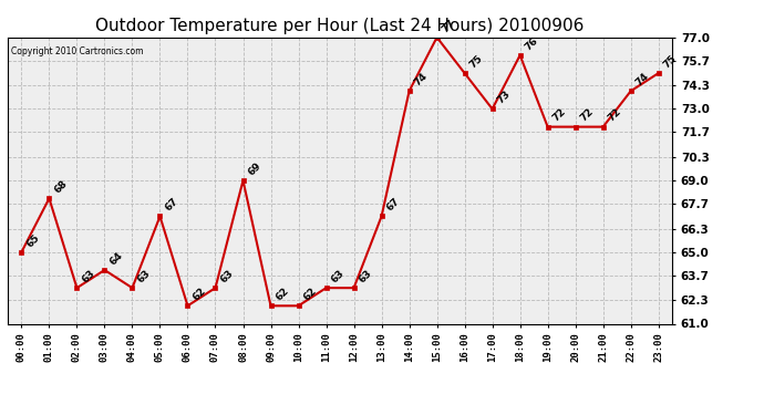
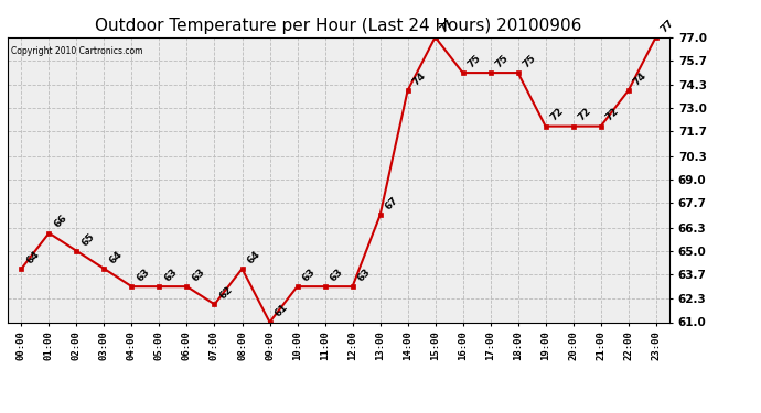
00:00: 65 -> 64
01:00: 68 -> 66
02:00: 63 -> 65
05:00: 67 -> 63
06:00: 62 -> 63
07:00: 63 -> 62
08:00: 69 -> 64
09:00: 62 -> 61
10:00: 62 -> 63
17:00: 73 -> 75
18:00: 76 -> 75
23:00: 75 -> 77
